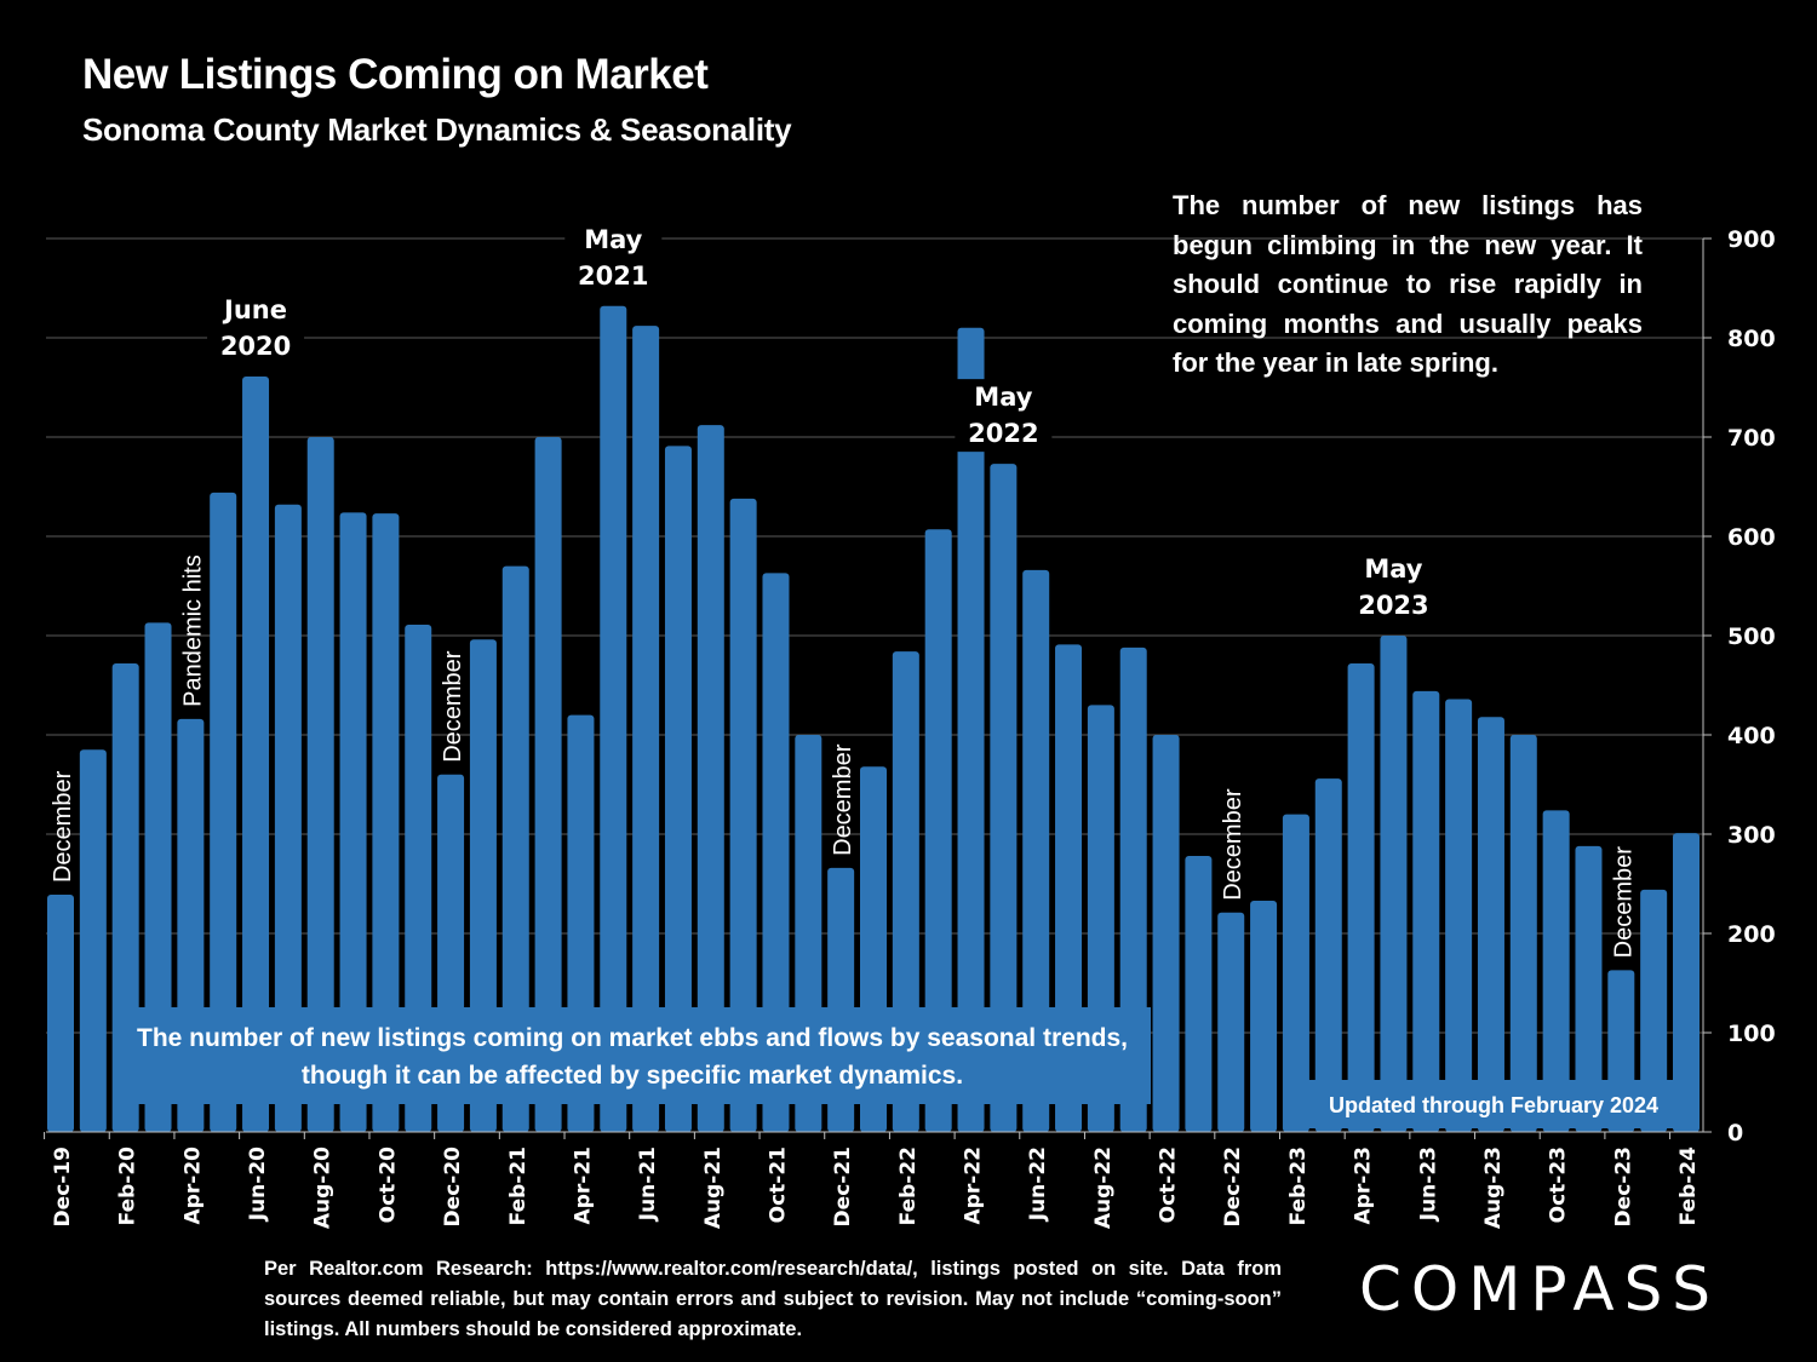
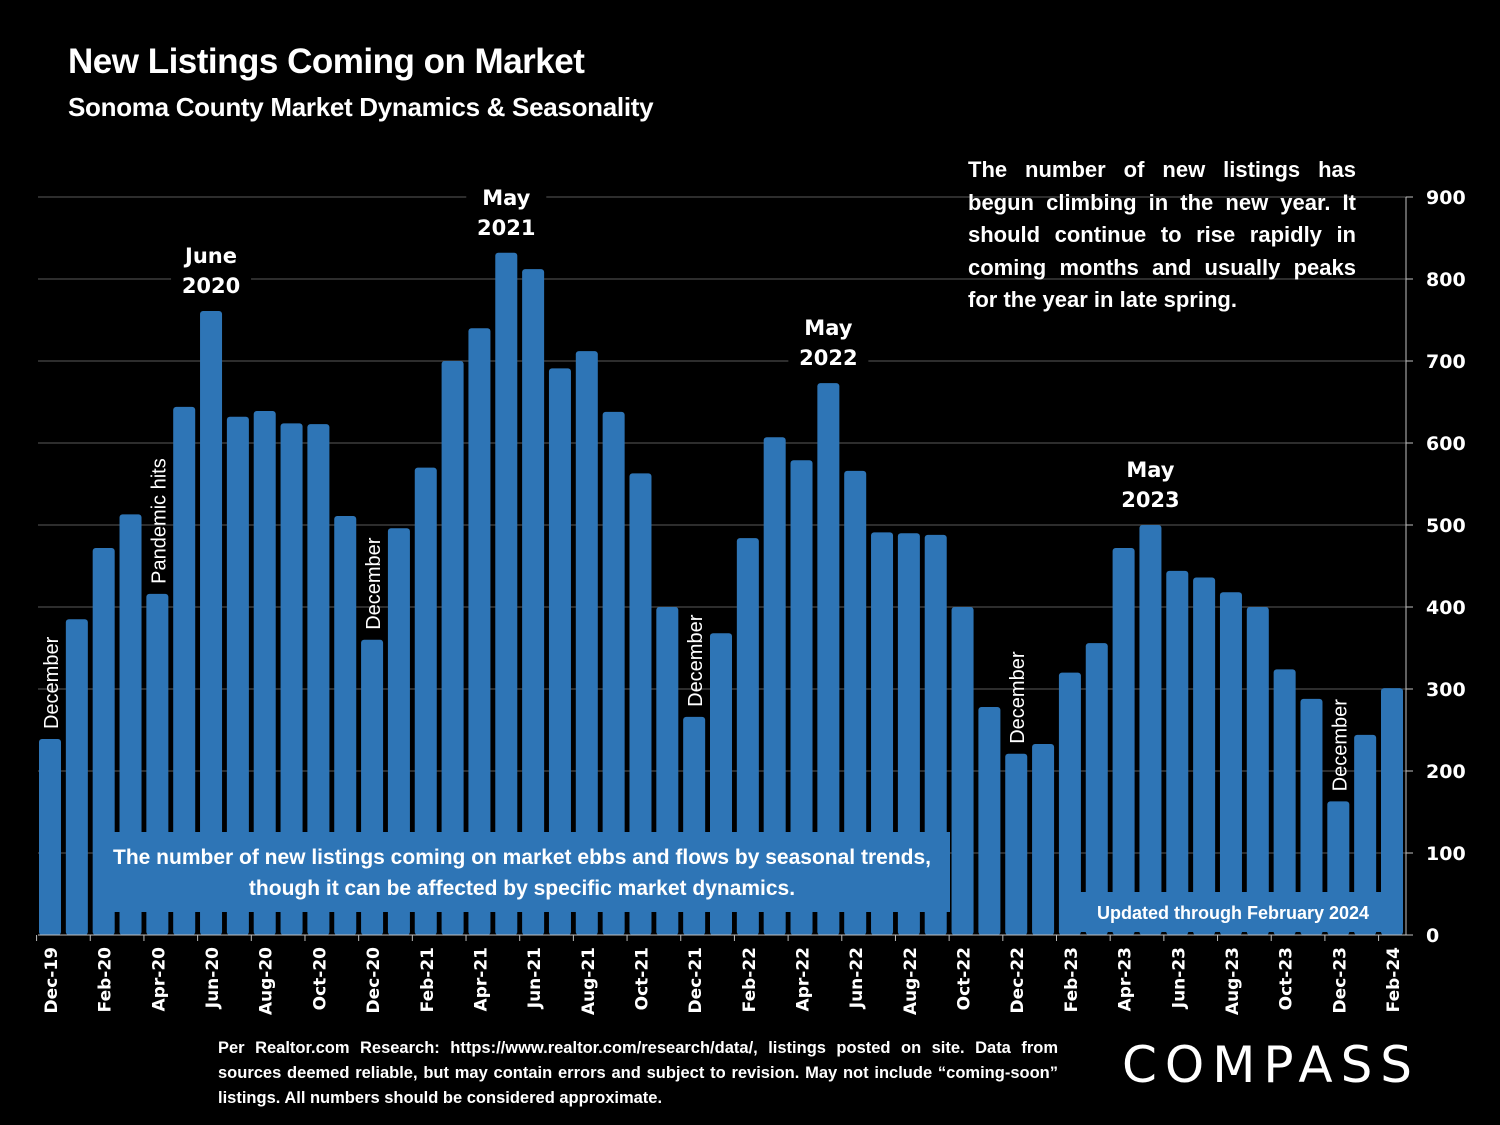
Aug-20: 700 -> 640
Apr-21: 420 -> 740
Apr-22: 810 -> 580
Aug-22: 430 -> 490
